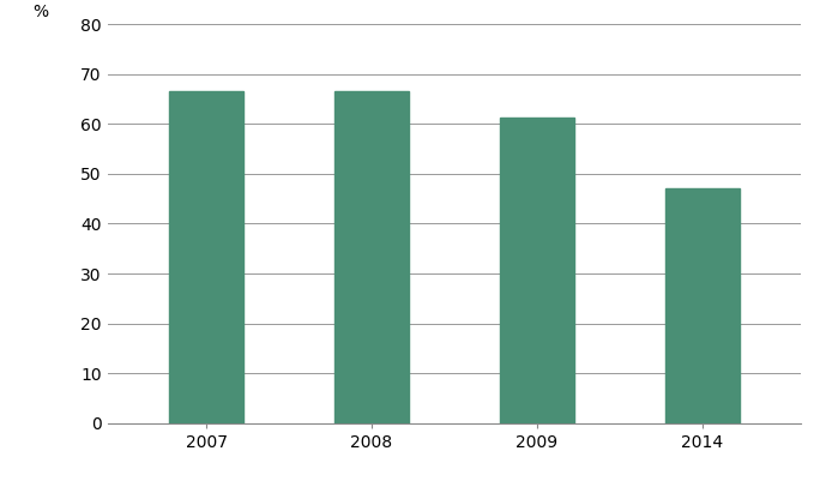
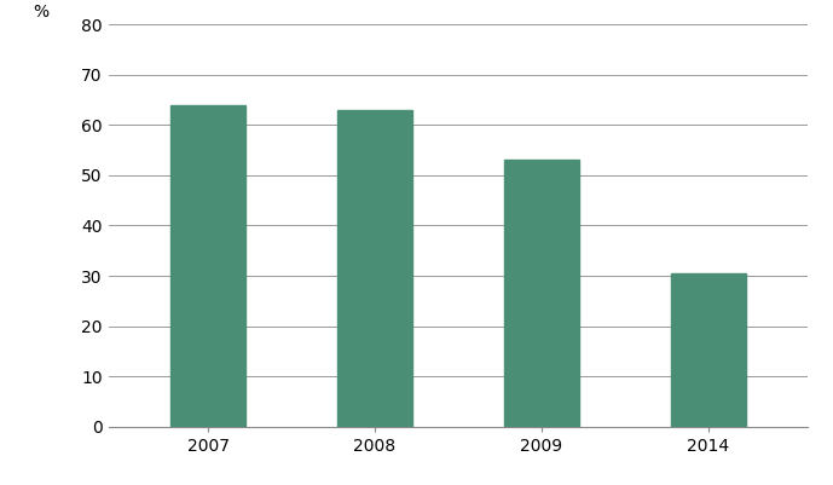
2007: 66.5 -> 64.0
2008: 66.5 -> 63.0
2009: 61.2 -> 53.0
2014: 47.2 -> 30.5
